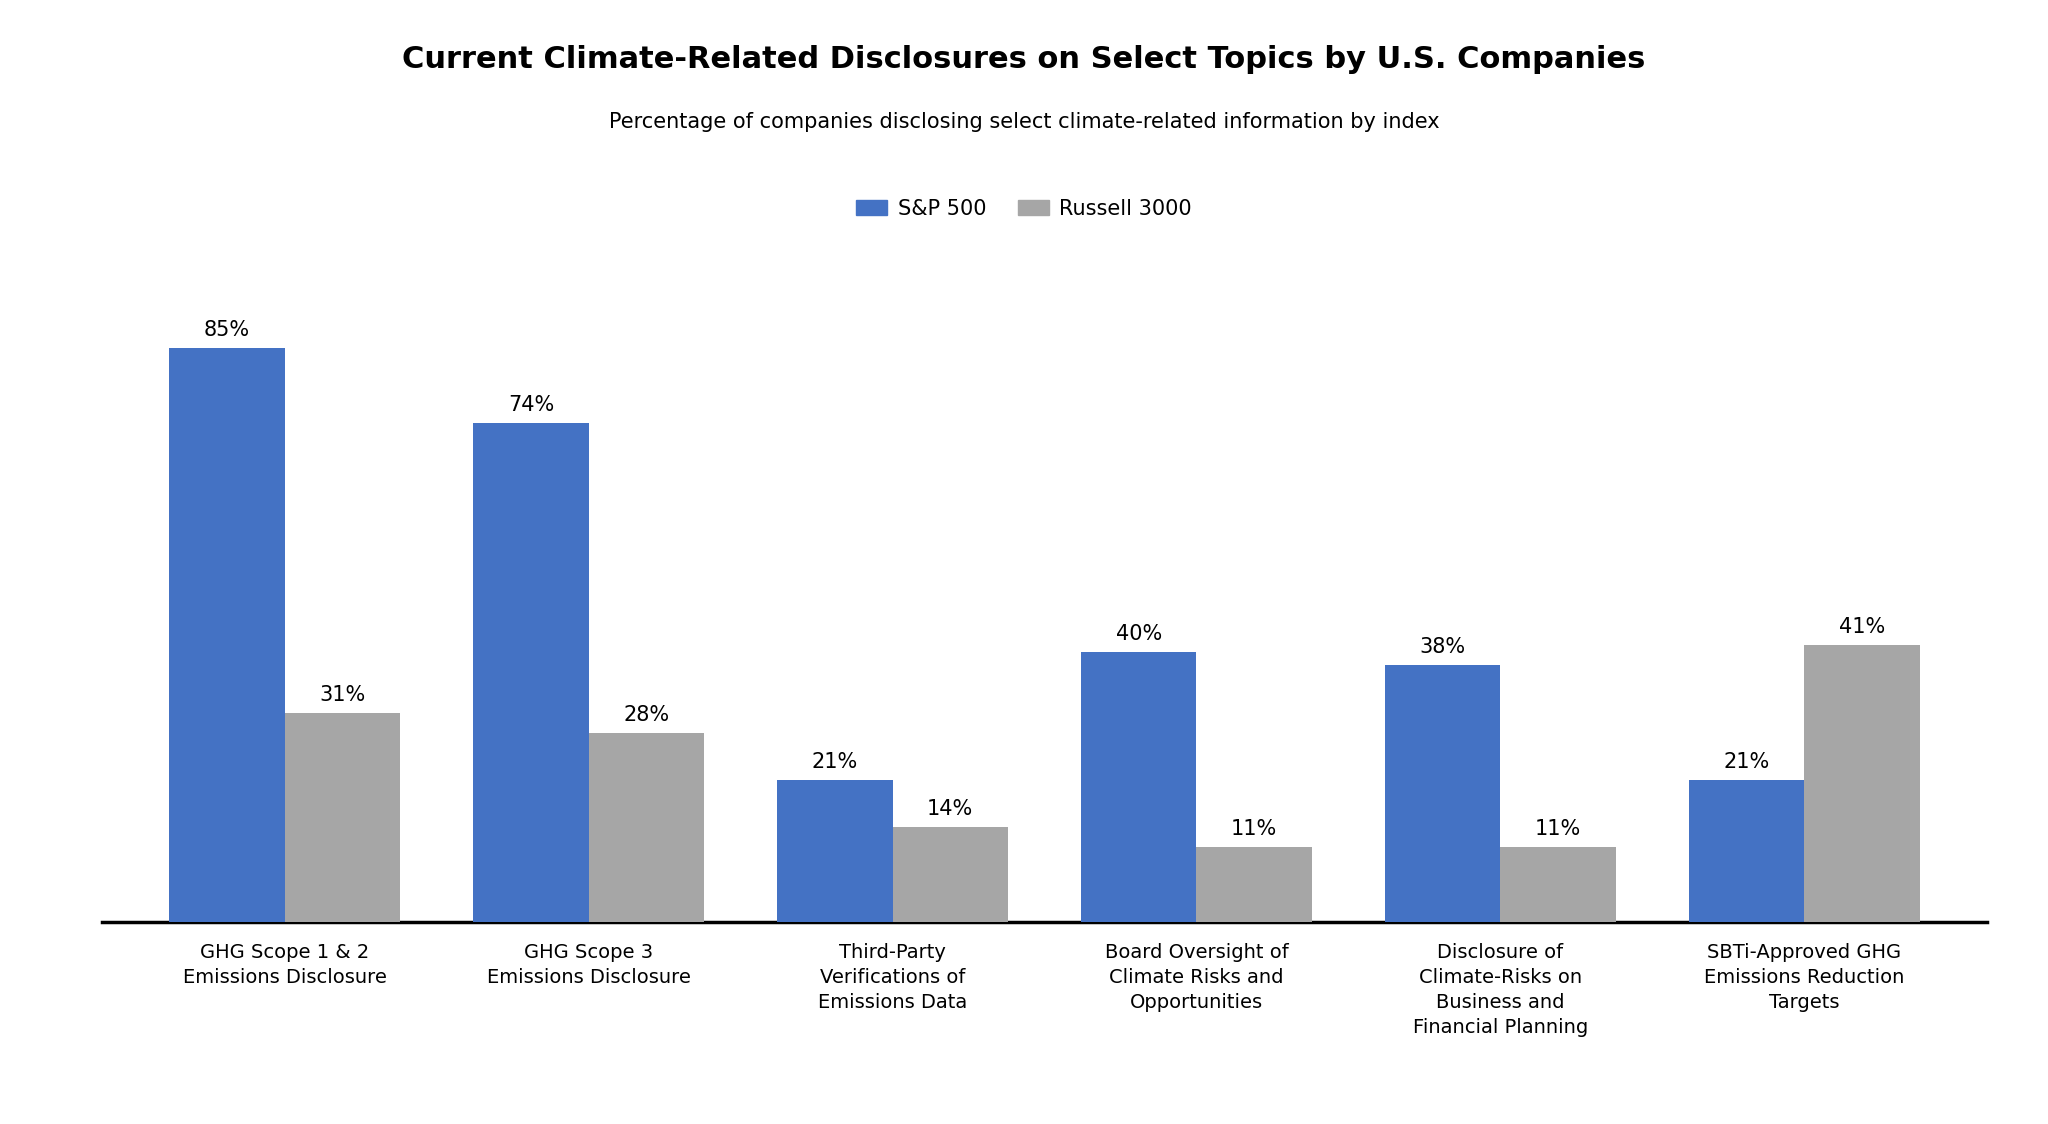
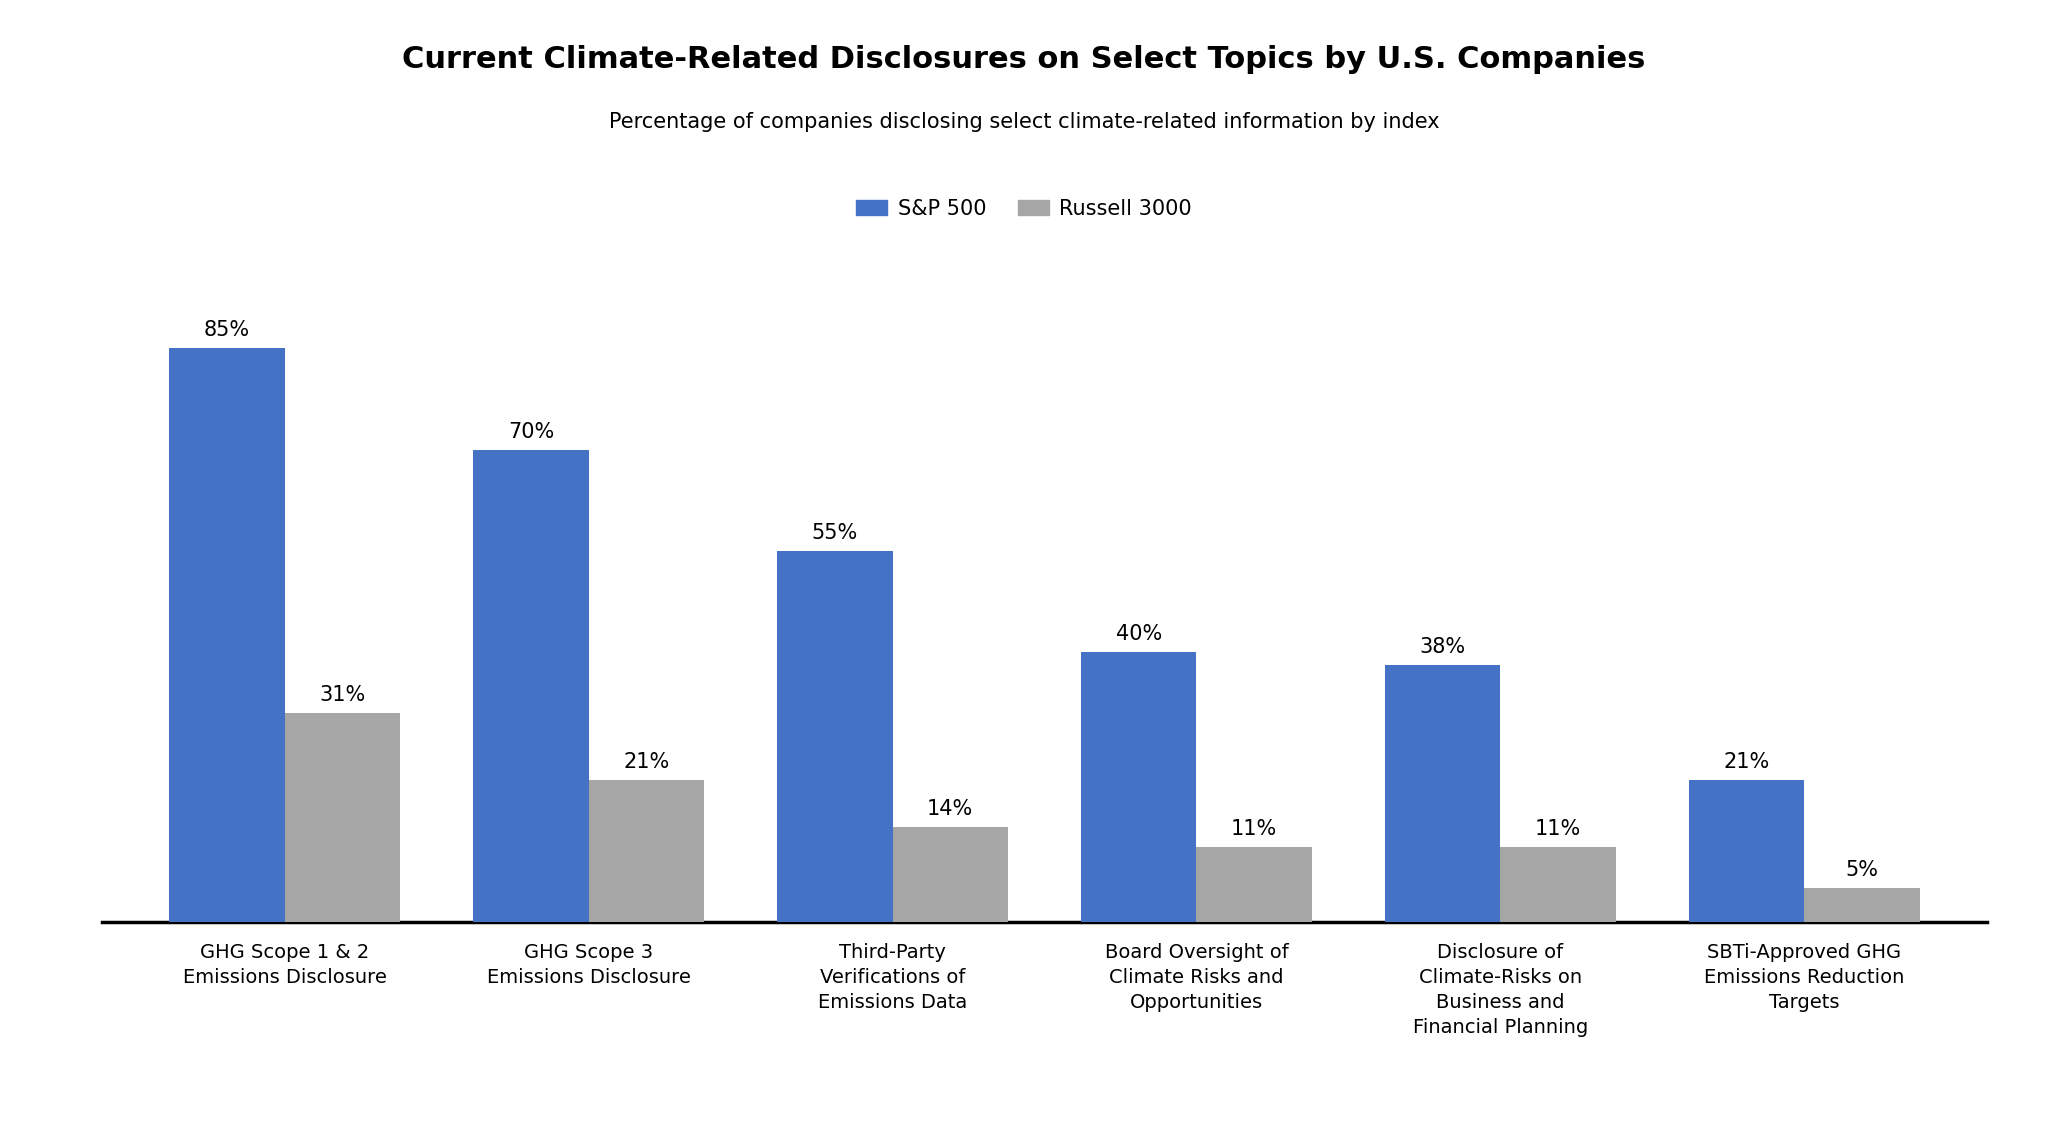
S&P 500/GHG Scope 3 Emissions Disclosure: 74% -> 70%
Russell 3000/GHG Scope 3 Emissions Disclosure: 28% -> 21%
S&P 500/Third-Party Verifications of Emissions Data: 21% -> 55%
Russell 3000/SBTi-Approved GHG Emissions Reduction Targets: 41% -> 5%
